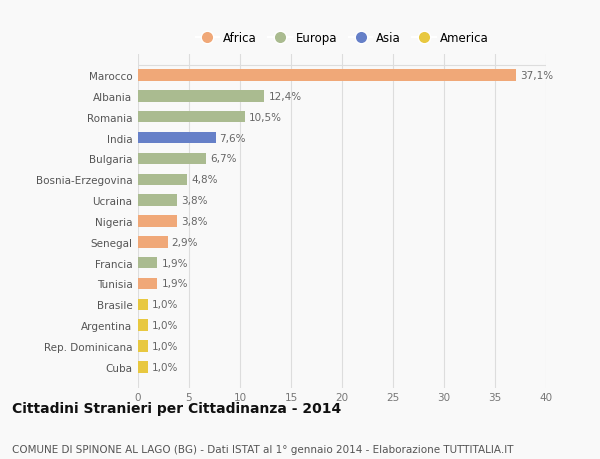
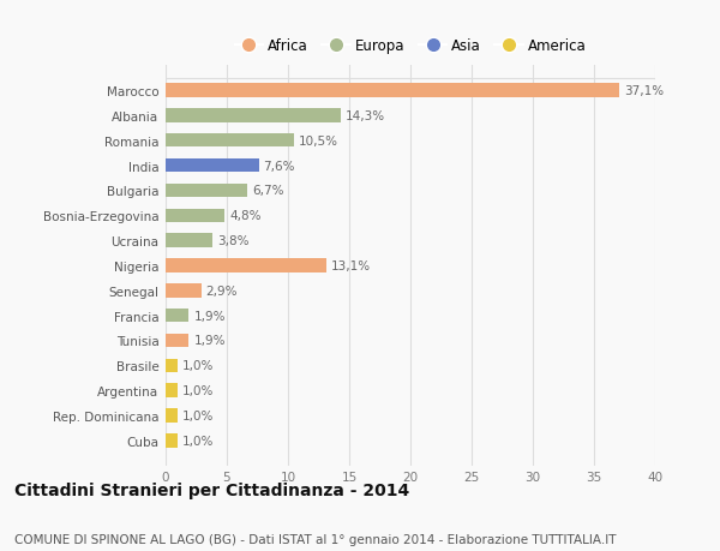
Albania: 12,4% -> 14,3%
Nigeria: 3,8% -> 13,1%
